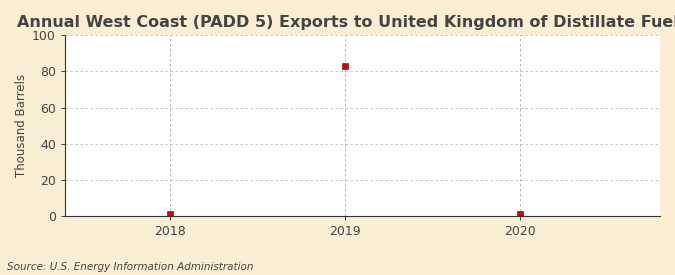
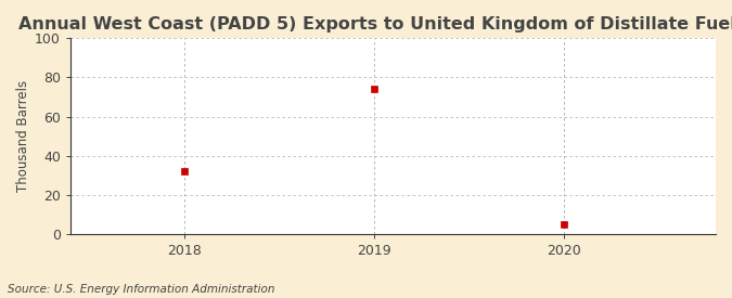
2018: 1 -> 32
2019: 83 -> 74
2020: 1 -> 5
